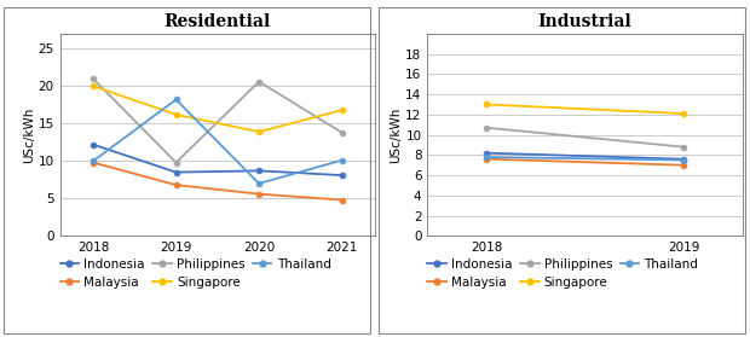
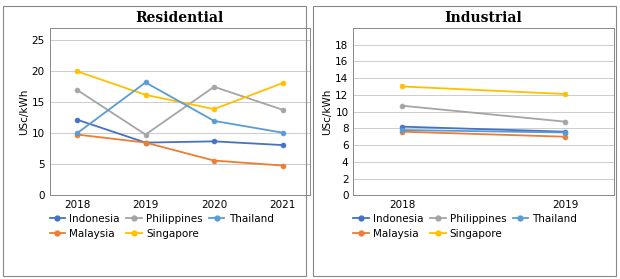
Philippines/2018: 21.0 -> 17.0
Malaysia/2019: 6.8 -> 8.5
Philippines/2020: 20.6 -> 17.5
Thailand/2020: 7.0 -> 12.0
Singapore/2021: 16.8 -> 18.1
